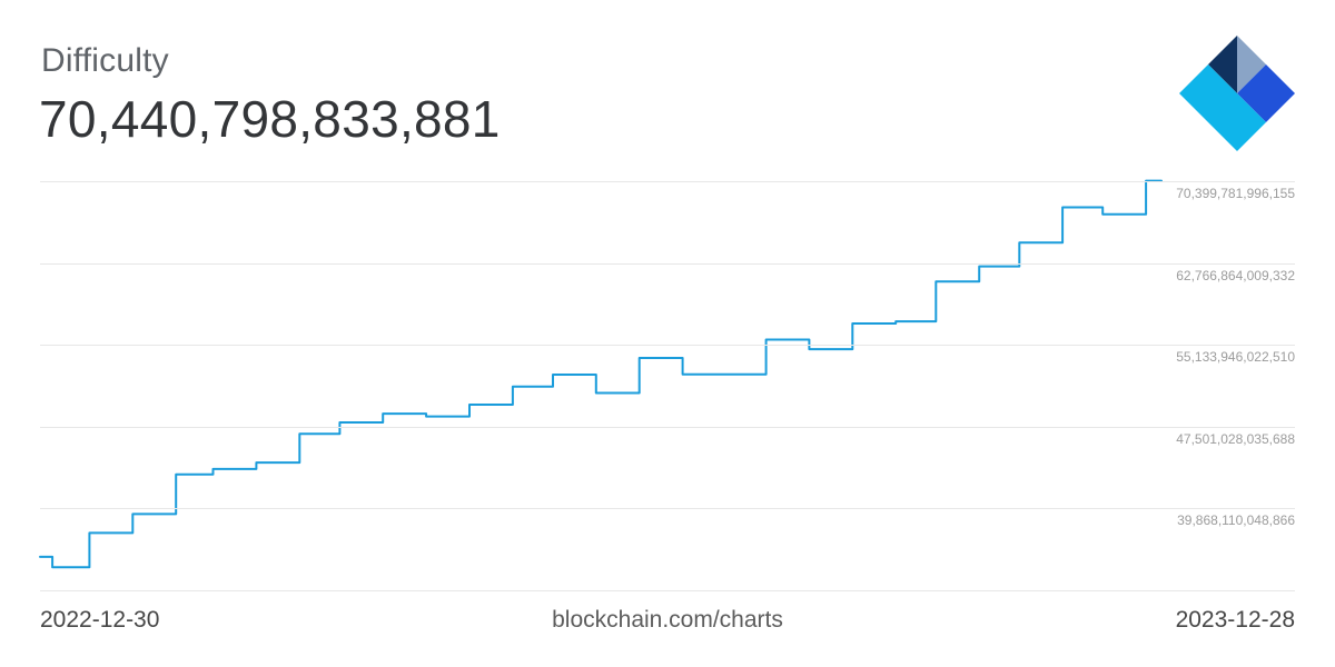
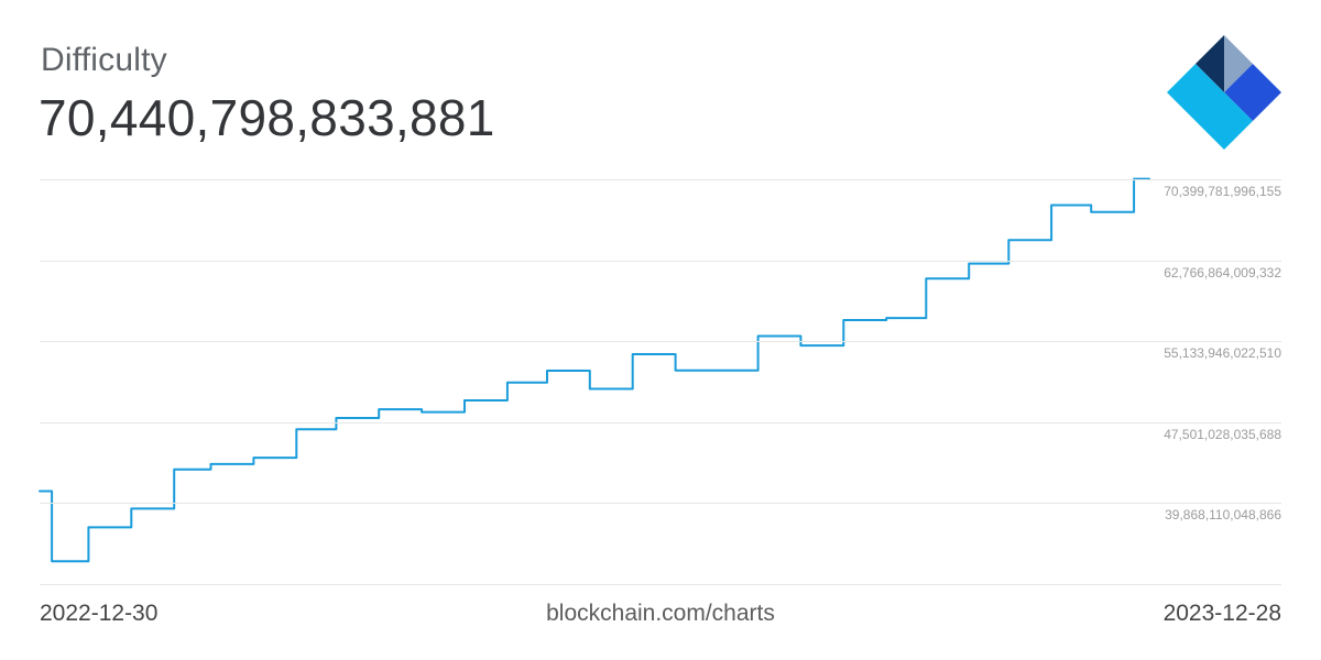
2022-12-30: 35000000000000 -> 41000000000000
